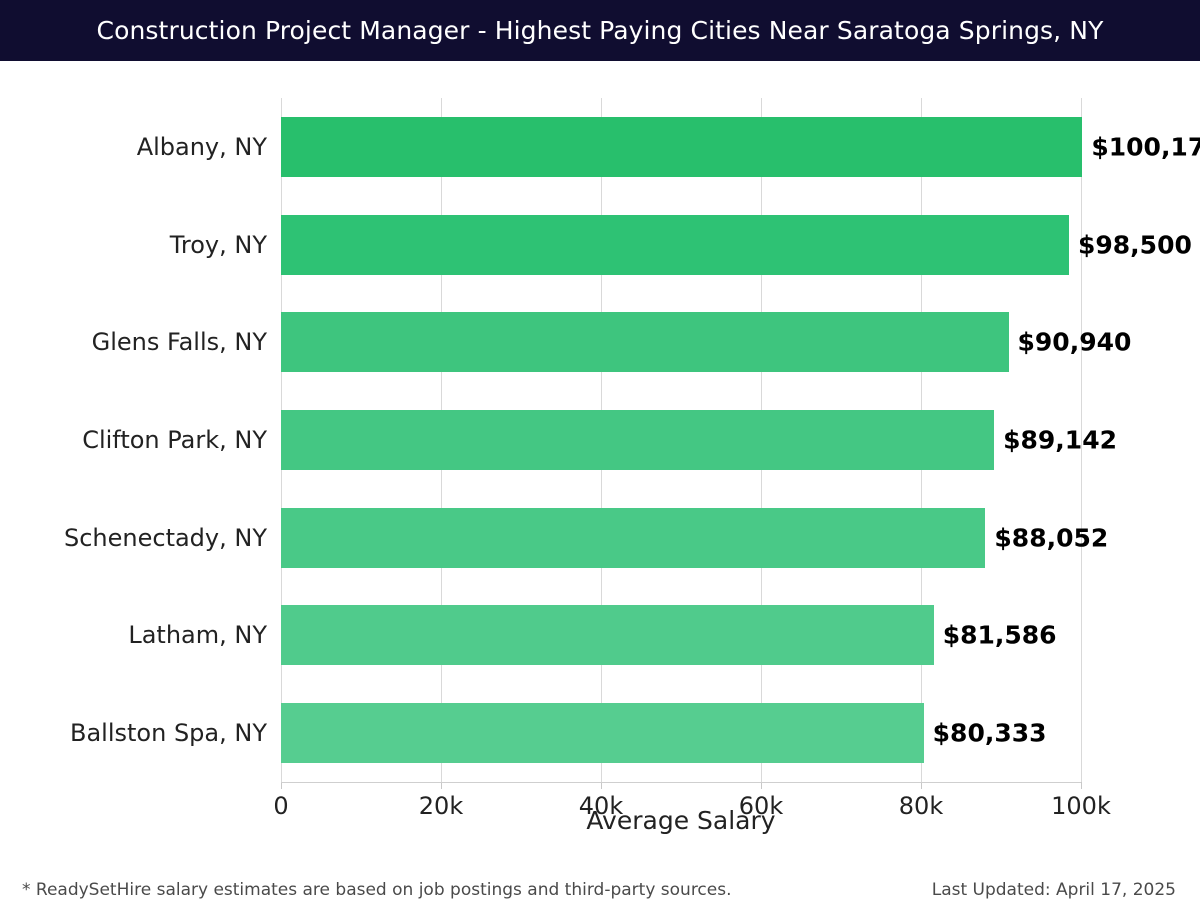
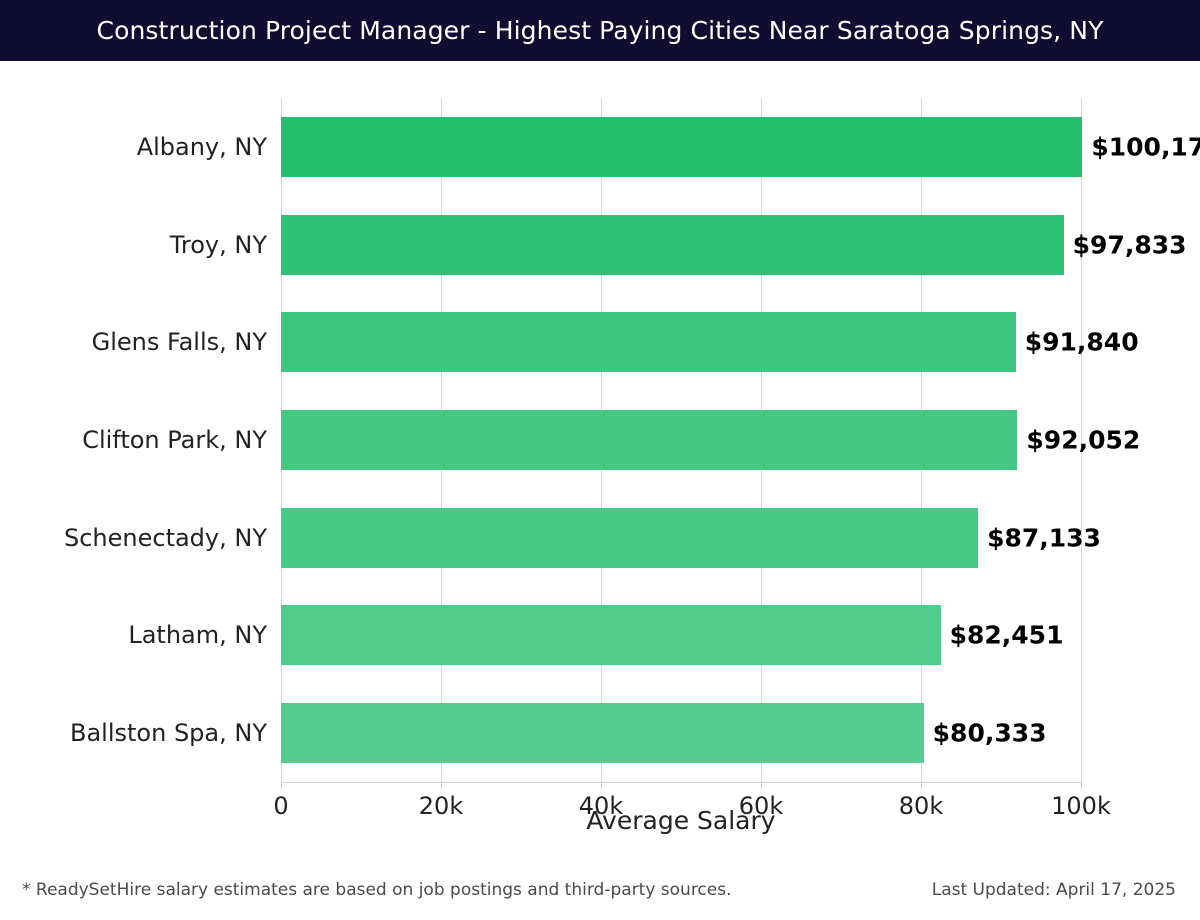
Troy, NY: $98,500 -> $97,833
Glens Falls, NY: $90,940 -> $91,840
Clifton Park, NY: $89,142 -> $92,052
Schenectady, NY: $88,052 -> $87,133
Latham, NY: $81,586 -> $82,451
